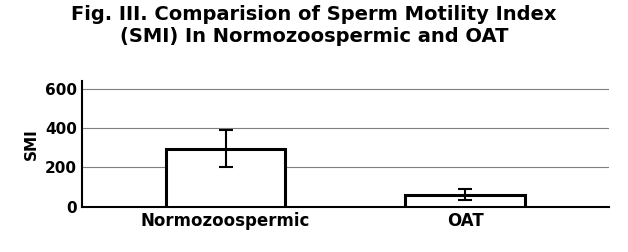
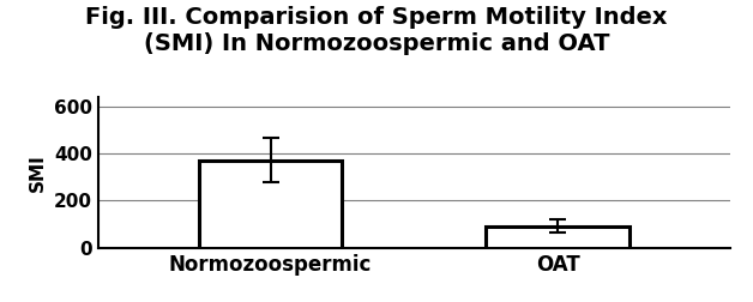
Normozoospermic: 300 -> 370
OAT: 60 -> 90
